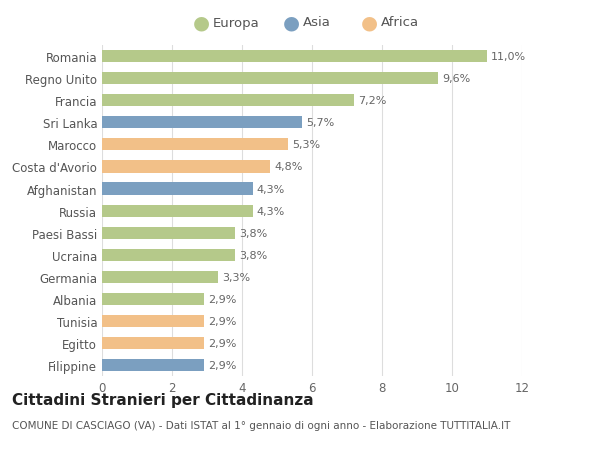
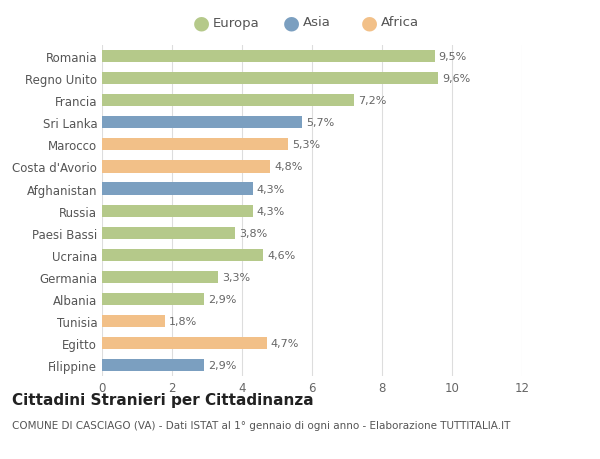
Romania: 11,0% -> 9,5%
Ucraina: 3,8% -> 4,6%
Tunisia: 2,9% -> 1,8%
Egitto: 2,9% -> 4,7%
